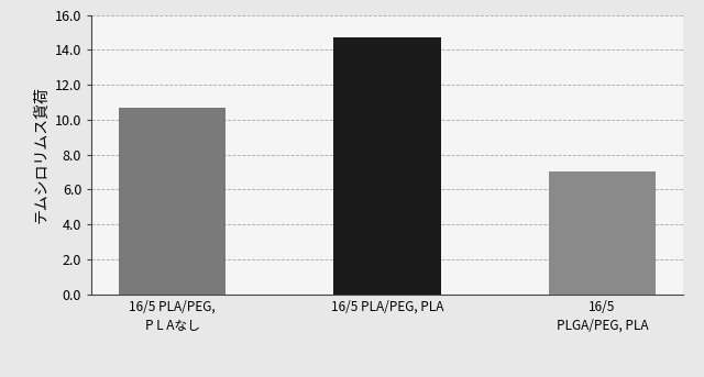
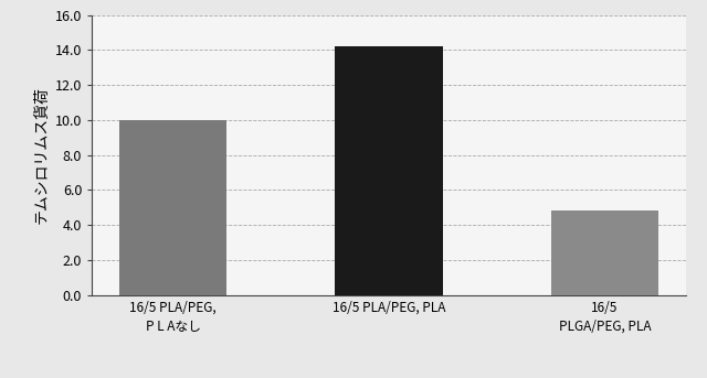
16/5 PLA/PEG, P L Aなし: 10.7 -> 10.0
16/5 PLA/PEG, PLA: 14.7 -> 14.2
16/5 PLGA/PEG, PLA: 7.0 -> 4.8
